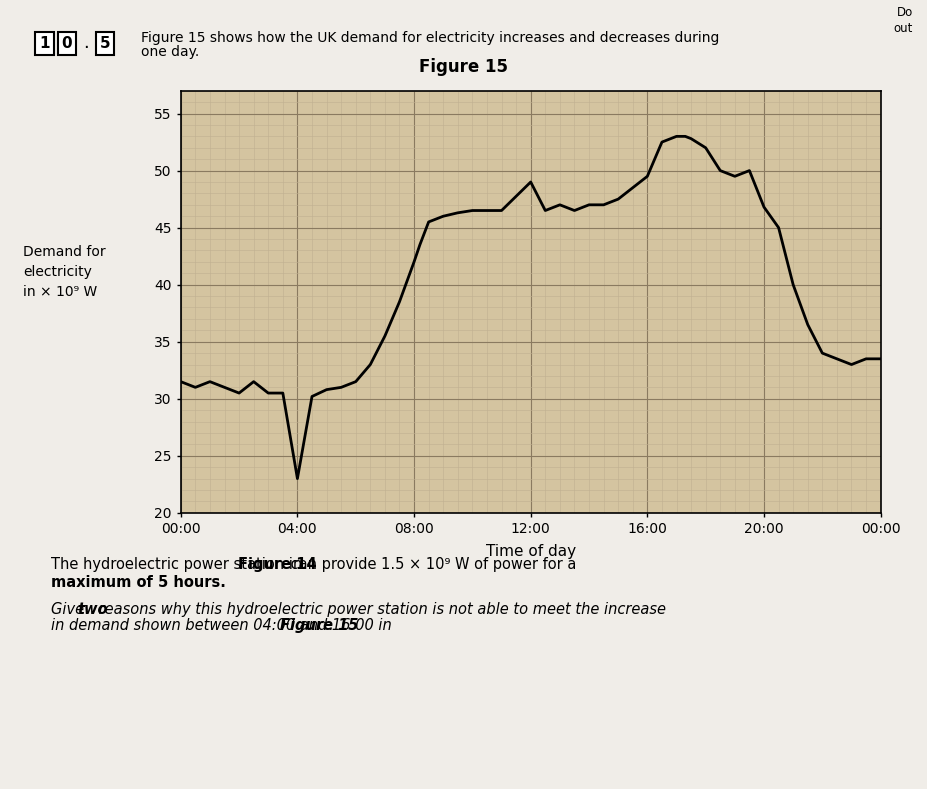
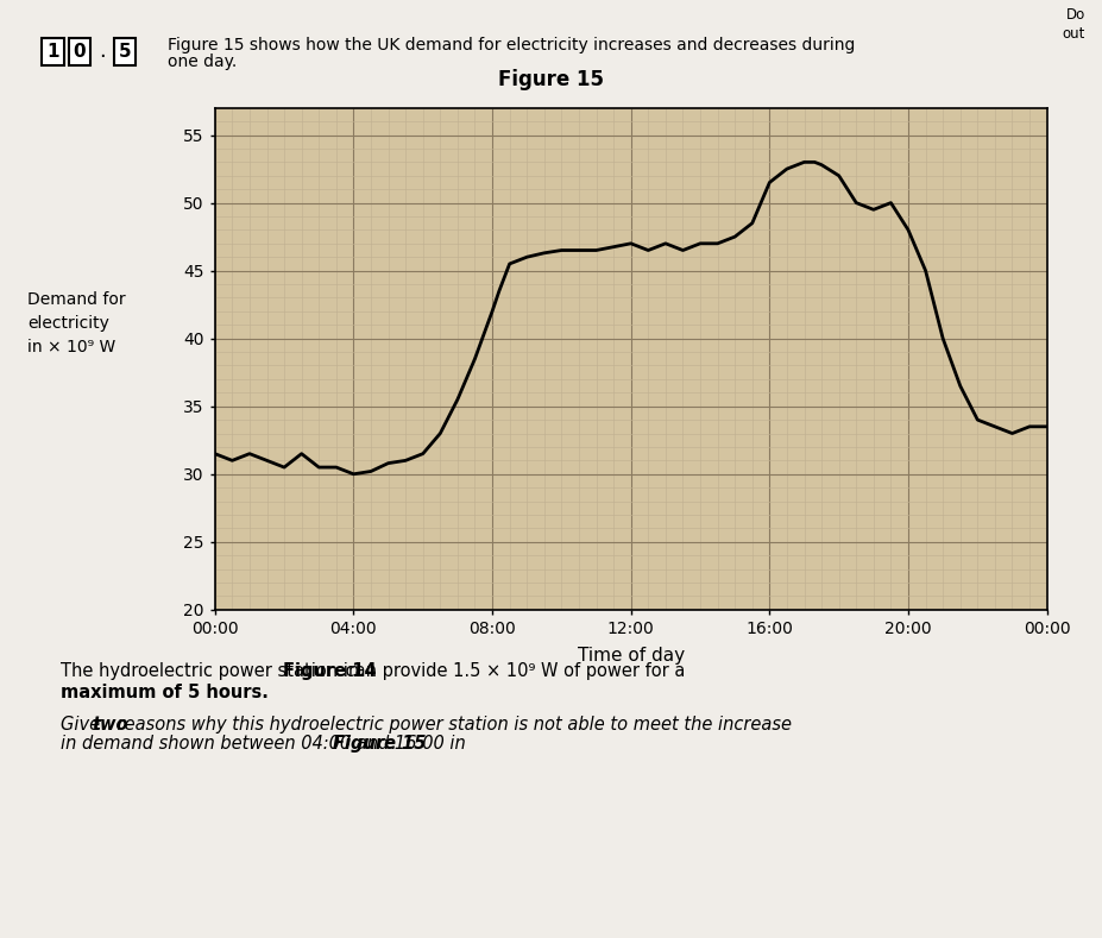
04:00: 23.0 -> 30.0
12:00: 49.0 -> 47.0
16:00: 49.5 -> 51.5
20:00: 46.8 -> 48.0
